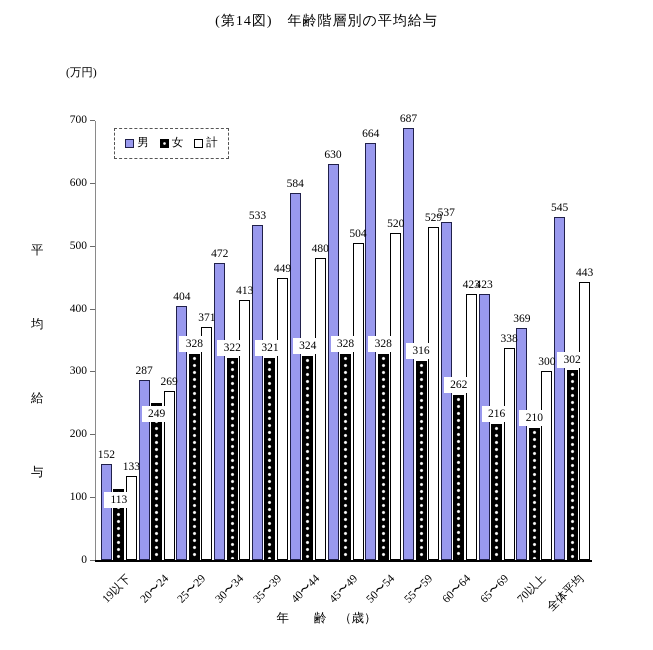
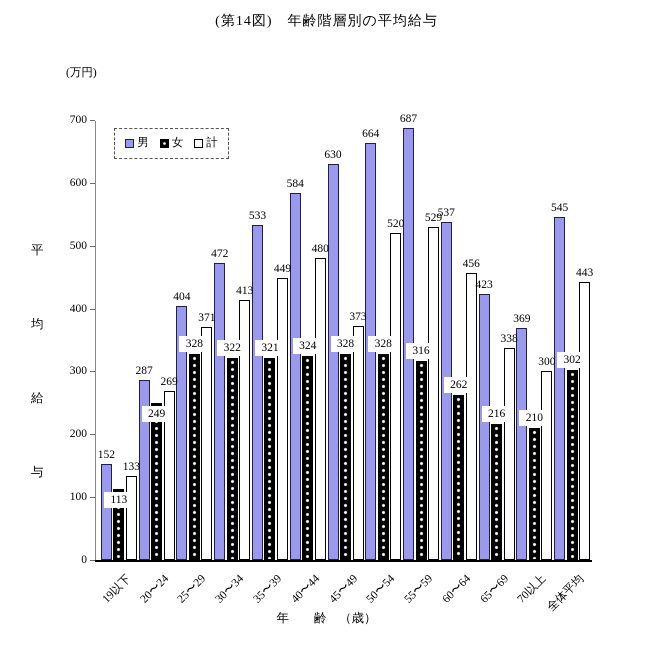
計/45〜49: 504 -> 373
計/60〜64: 423 -> 456
